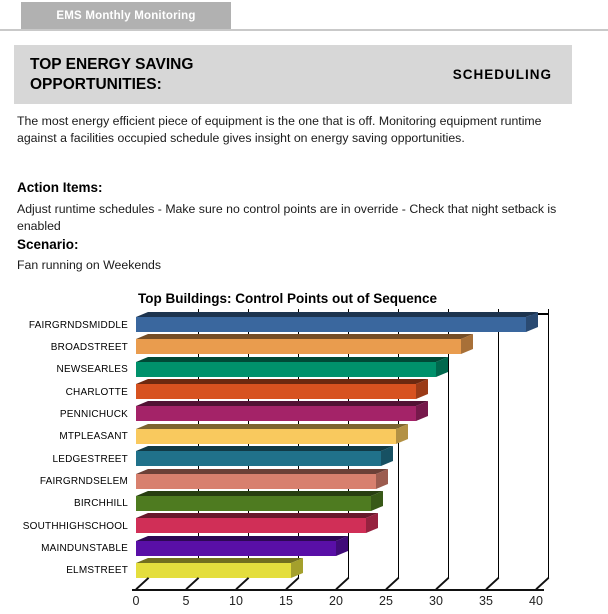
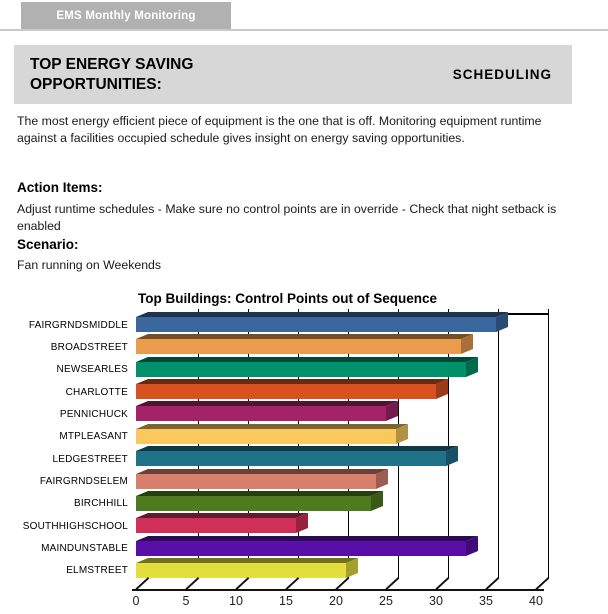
FAIRGRNDSMIDDLE: 39 -> 36
NEWSEARLES: 30 -> 33
CHARLOTTE: 28 -> 30
PENNICHUCK: 28 -> 25
LEDGESTREET: 24 -> 31
SOUTHHIGHSCHOOL: 23 -> 16
MAINDUNSTABLE: 20 -> 33
ELMSTREET: 16 -> 21
